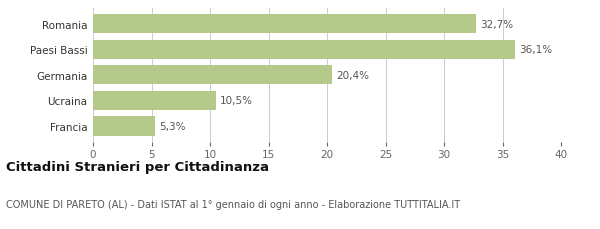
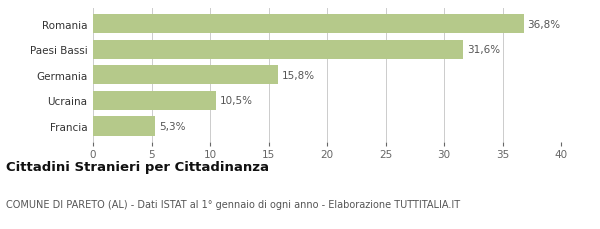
Romania: 32,7% -> 36,8%
Paesi Bassi: 36,1% -> 31,6%
Germania: 20,4% -> 15,8%
